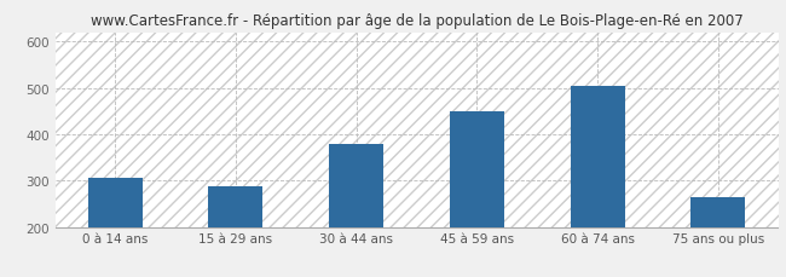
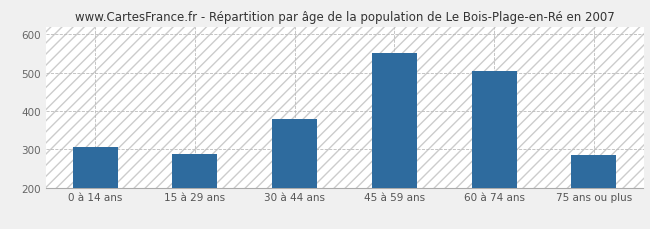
45 à 59 ans: 450 -> 550
75 ans ou plus: 265 -> 285
